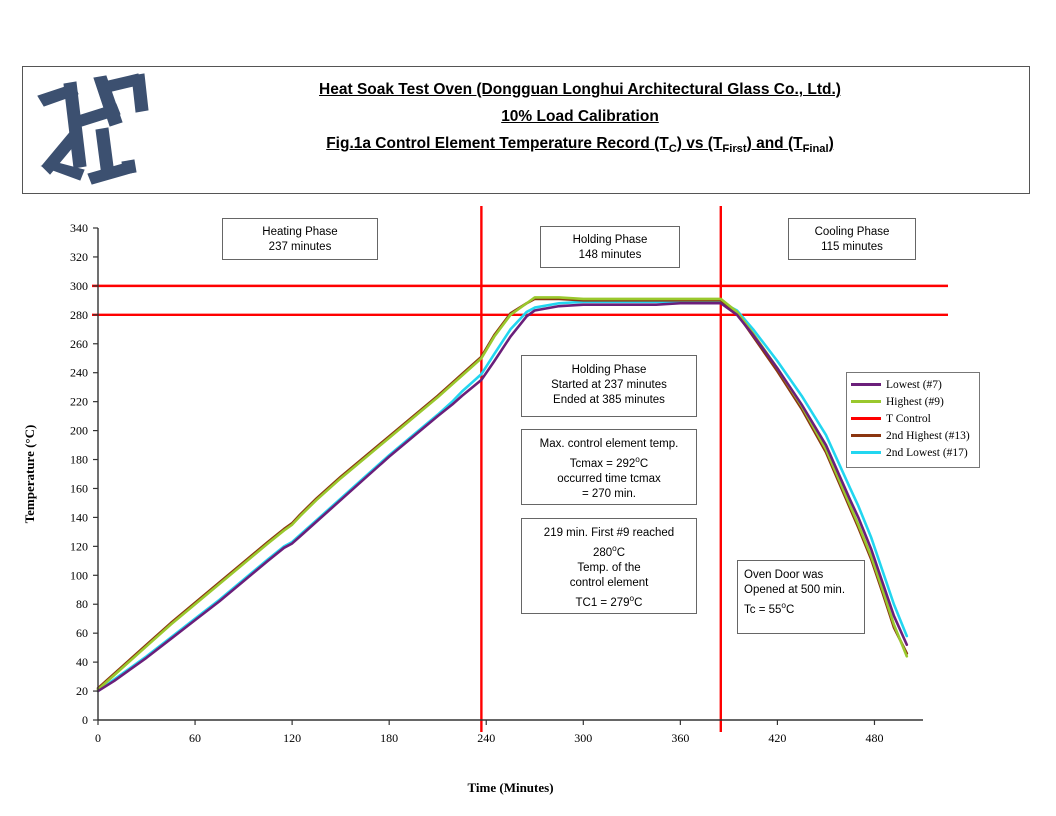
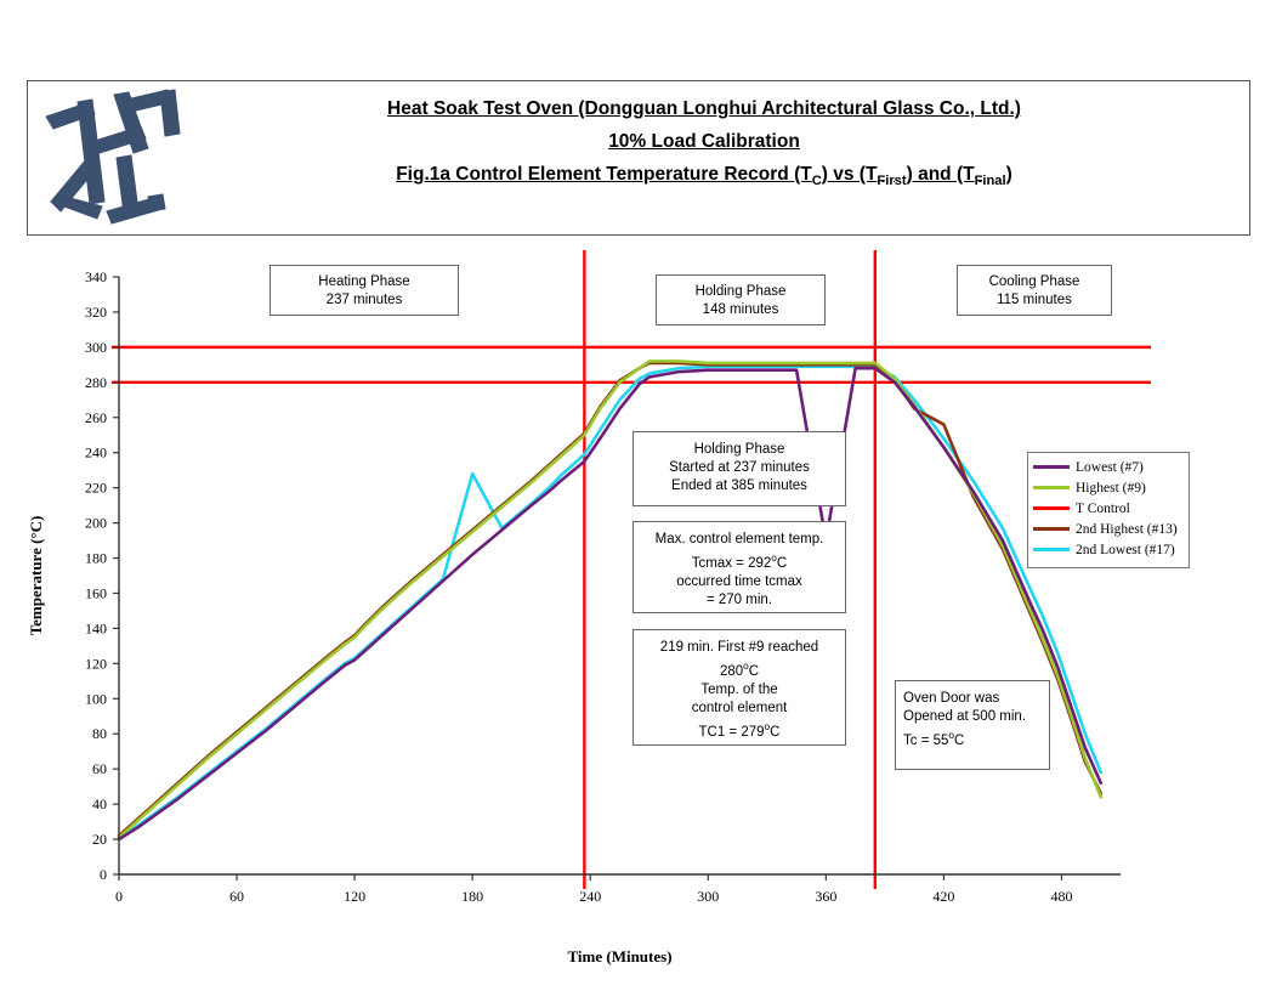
2nd Lowest (#17)/180: 183 -> 228
Lowest (#7)/360: 288 -> 190
2nd Highest (#13)/420: 241 -> 256
